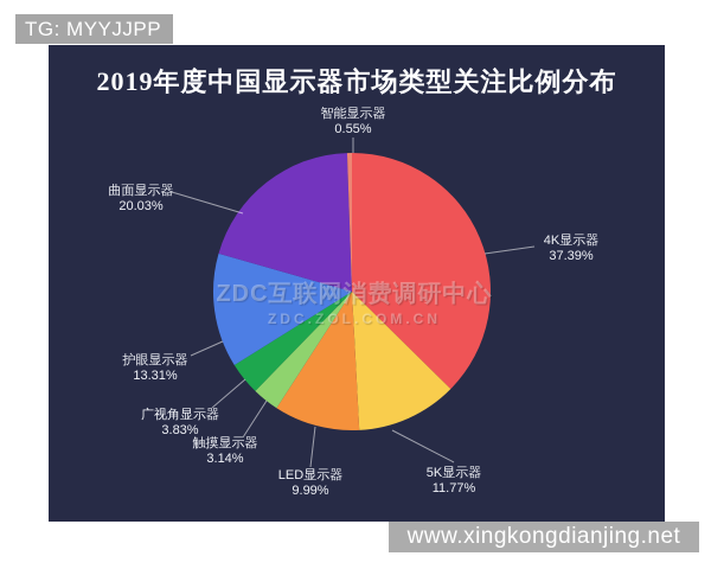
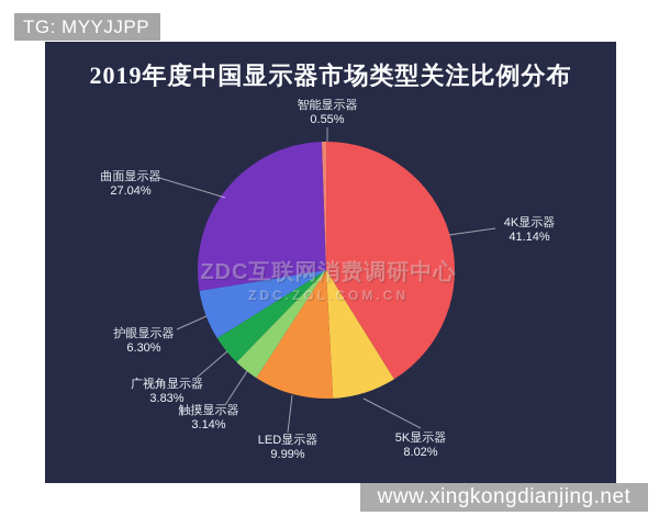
4K显示器: 37.39% -> 41.14%
5K显示器: 11.77% -> 8.02%
护眼显示器: 13.31% -> 6.30%
曲面显示器: 20.03% -> 27.04%
